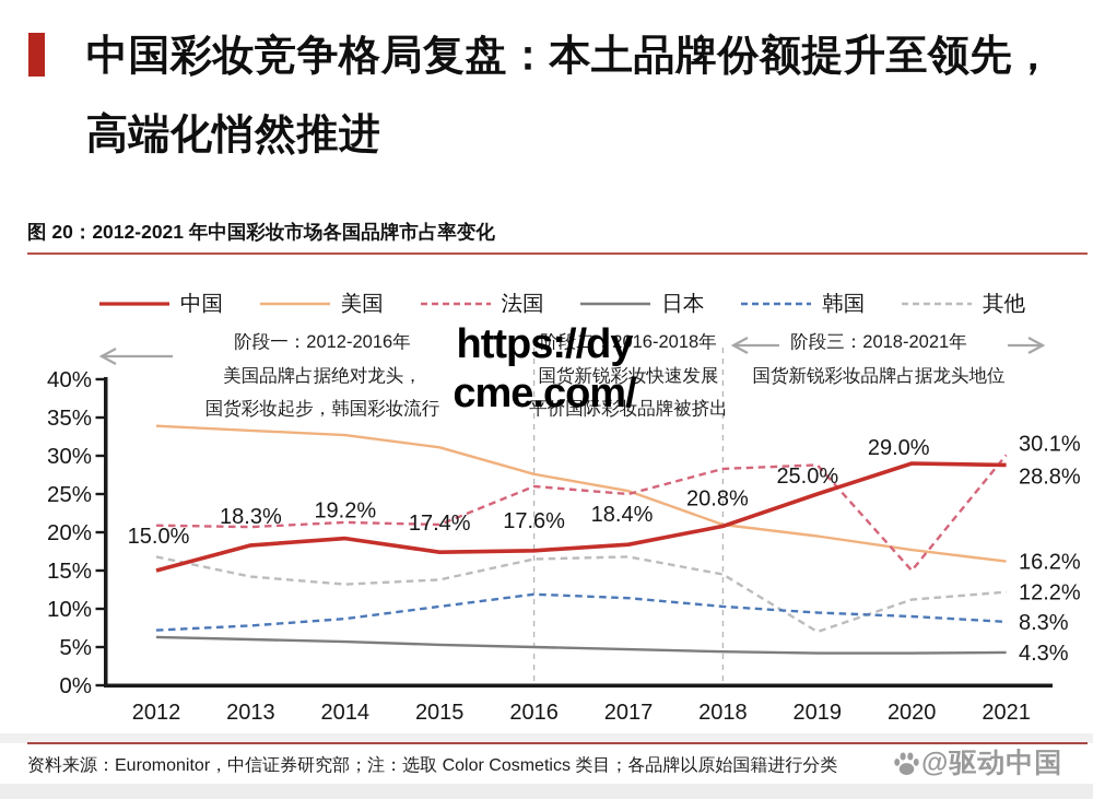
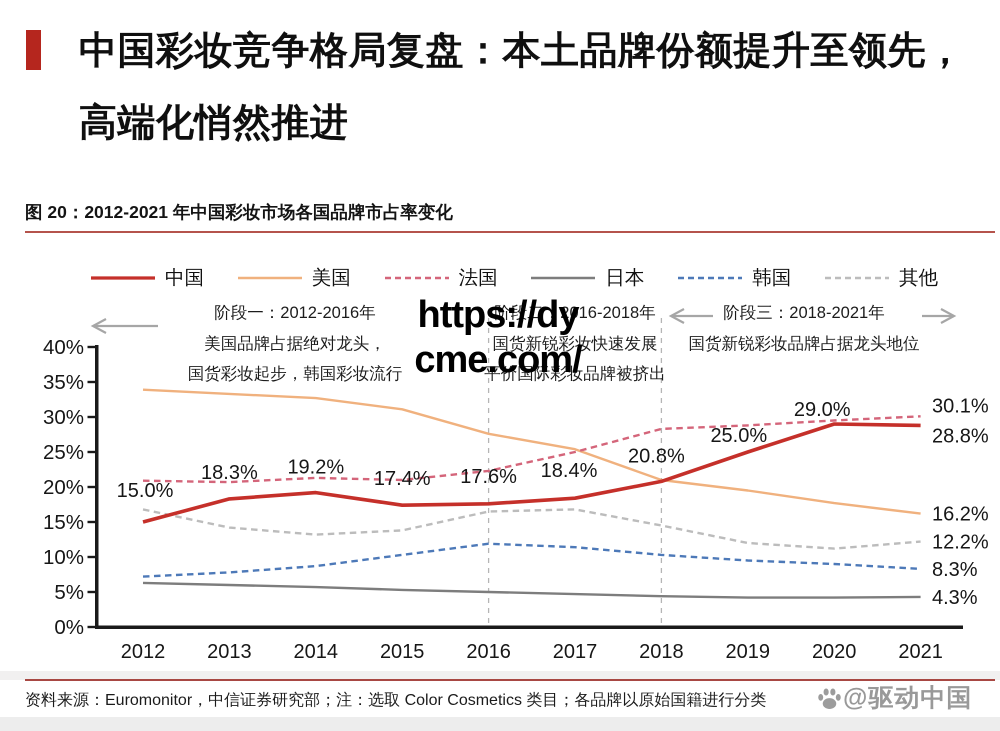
法国/2016: 26% -> 22%
其他/2019: 7% -> 12%
法国/2020: 15% -> 30%
